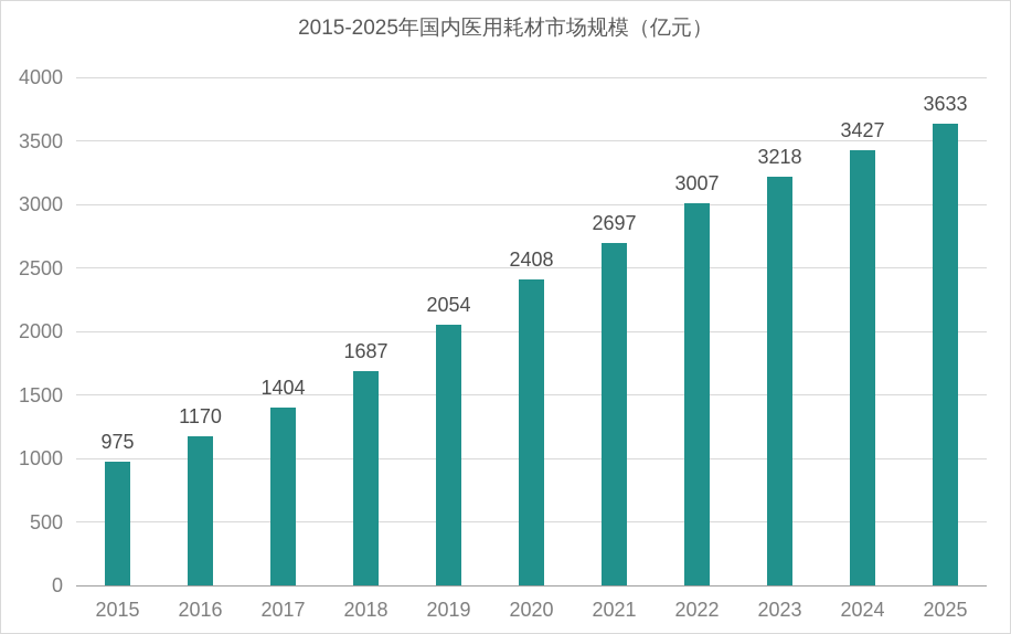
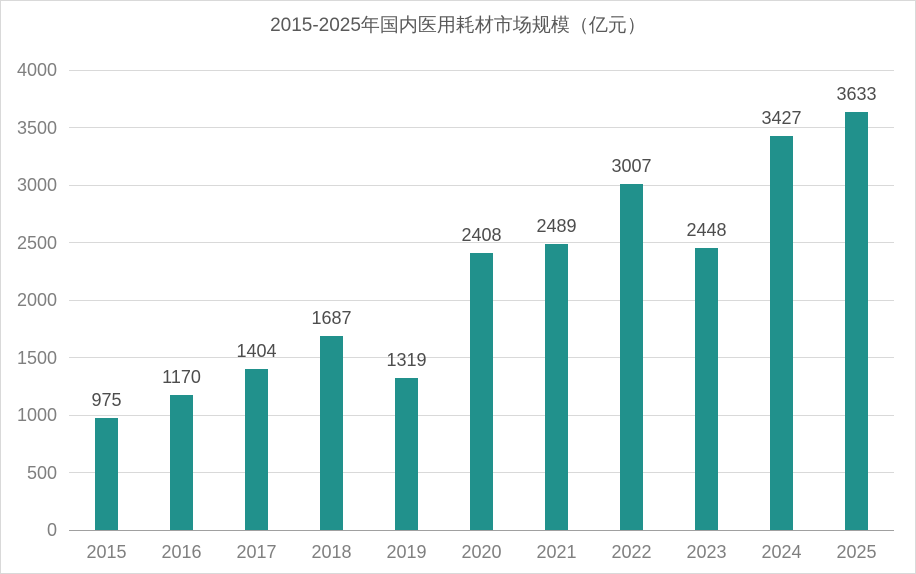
2019: 2054 -> 1319
2021: 2697 -> 2489
2023: 3218 -> 2448
